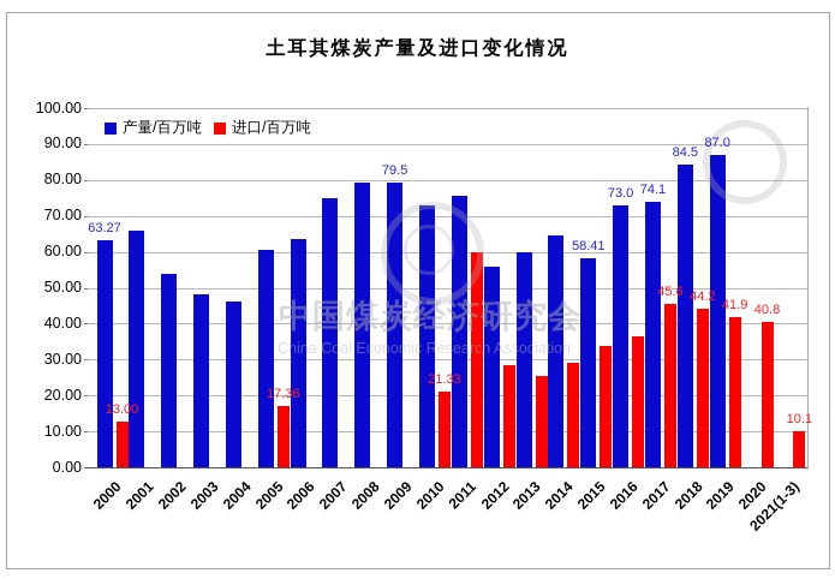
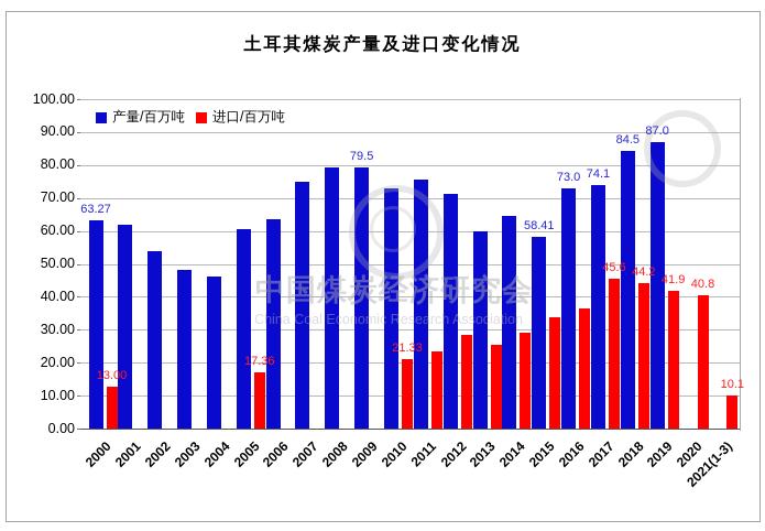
产量/百万吨/2001: 66 -> 62
进口/百万吨/2011: 60 -> 24
产量/百万吨/2012: 56 -> 72
